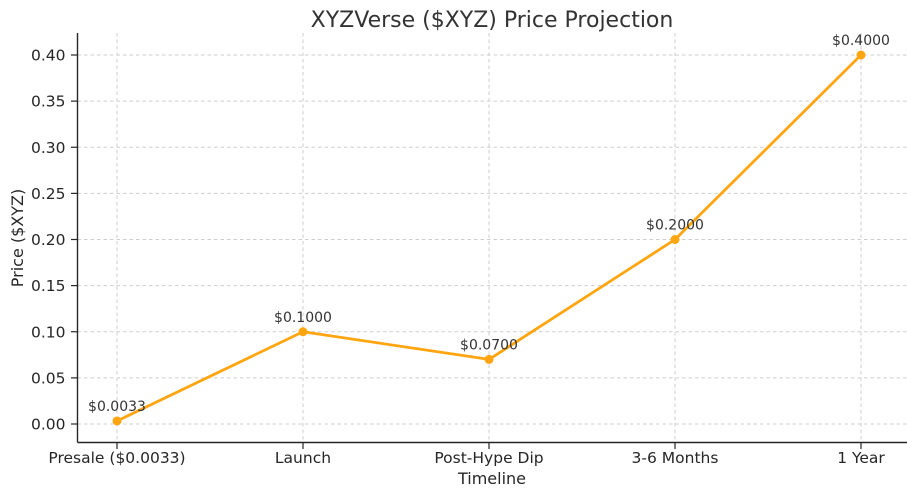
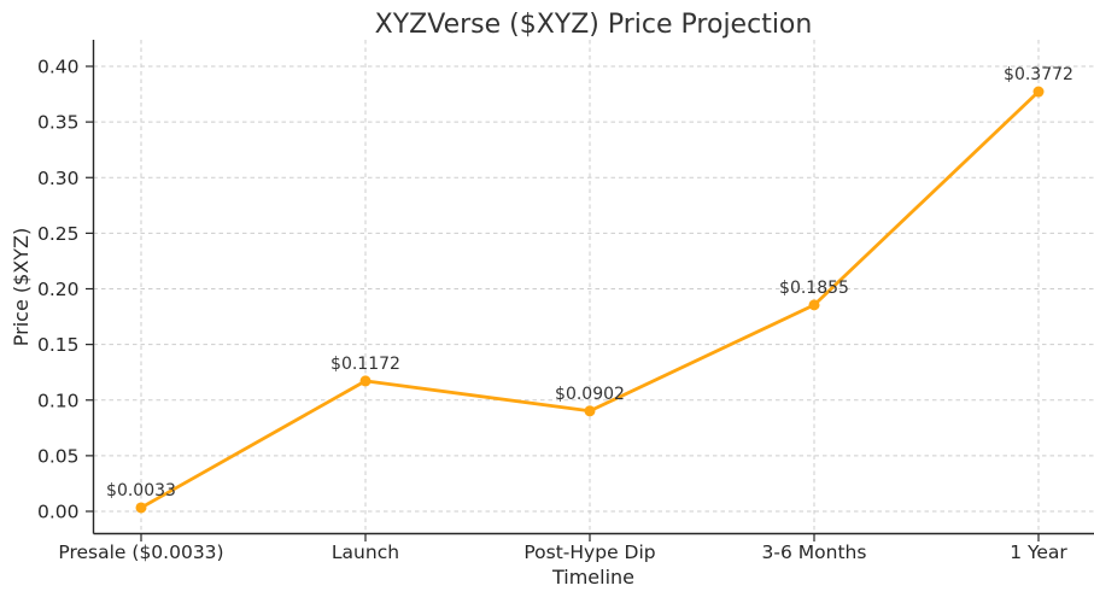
Launch: $0.1000 -> $0.1172
Post-Hype Dip: $0.0700 -> $0.0902
3-6 Months: $0.2000 -> $0.1855
1 Year: $0.4000 -> $0.3772
